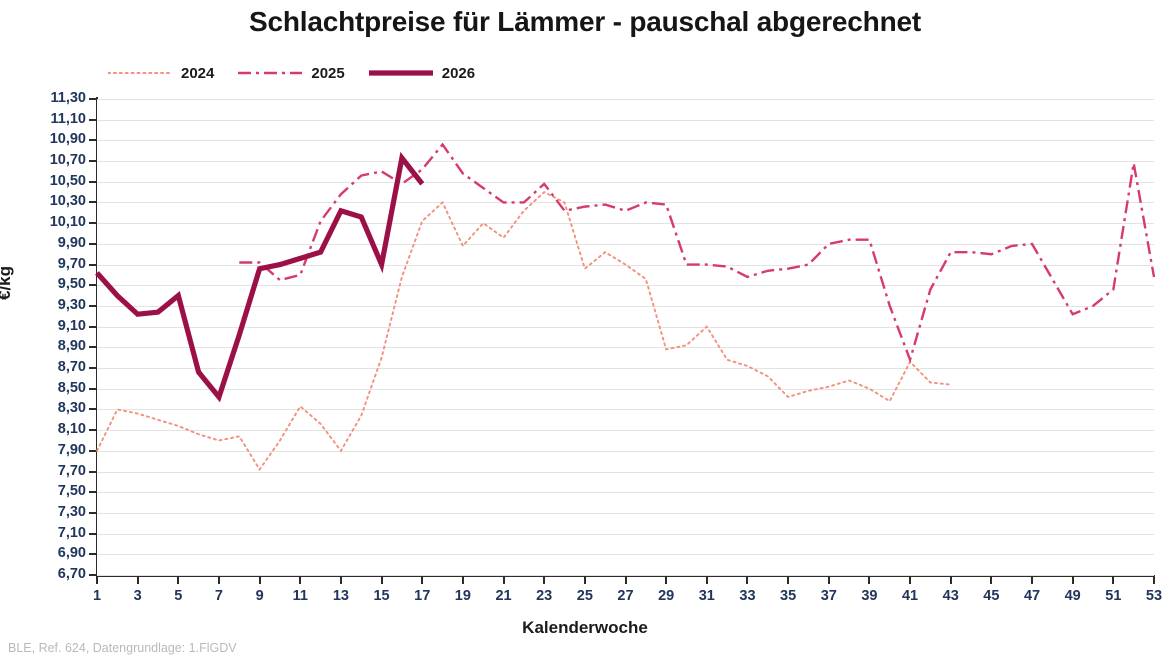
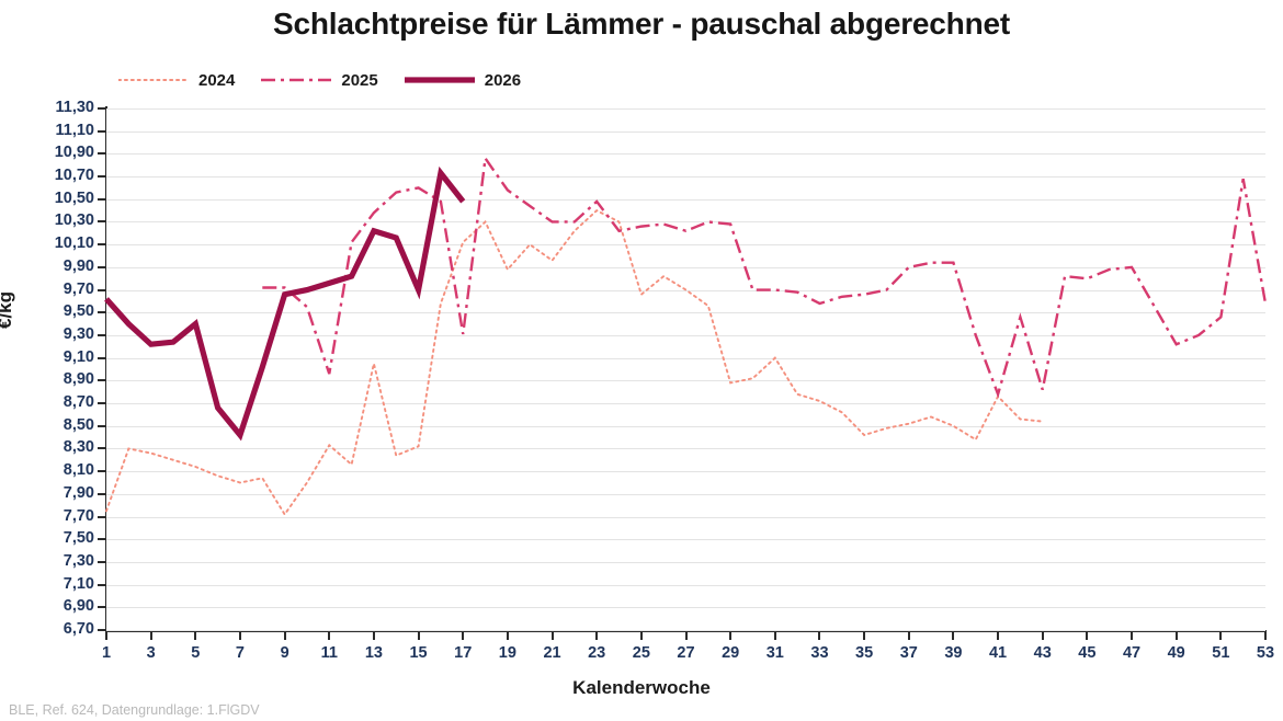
2024/1: 7,90 -> 7,75
2025/11: 9,60 -> 8,96
2024/13: 7,90 -> 9,05
2024/15: 8,80 -> 8,32
2025/17: 10,62 -> 9,31
2025/43: 9,82 -> 8,82
